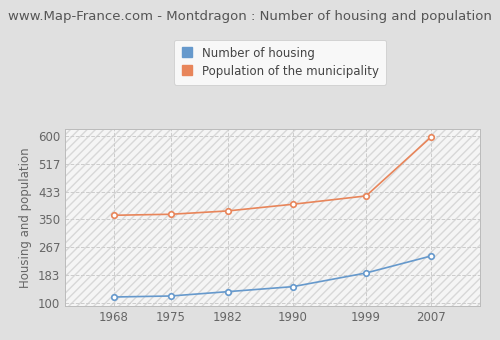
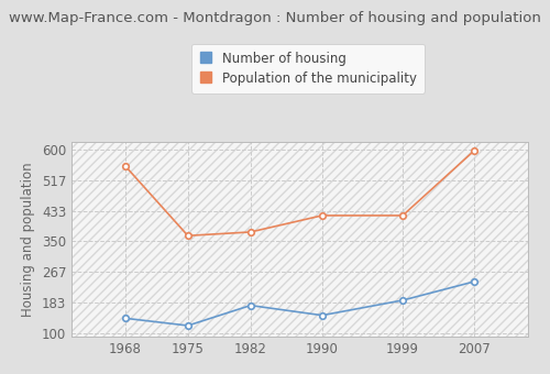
Number of housing/1968: 117 -> 140
Population of the municipality/1968: 362 -> 555
Number of housing/1982: 133 -> 175
Population of the municipality/1990: 395 -> 420
